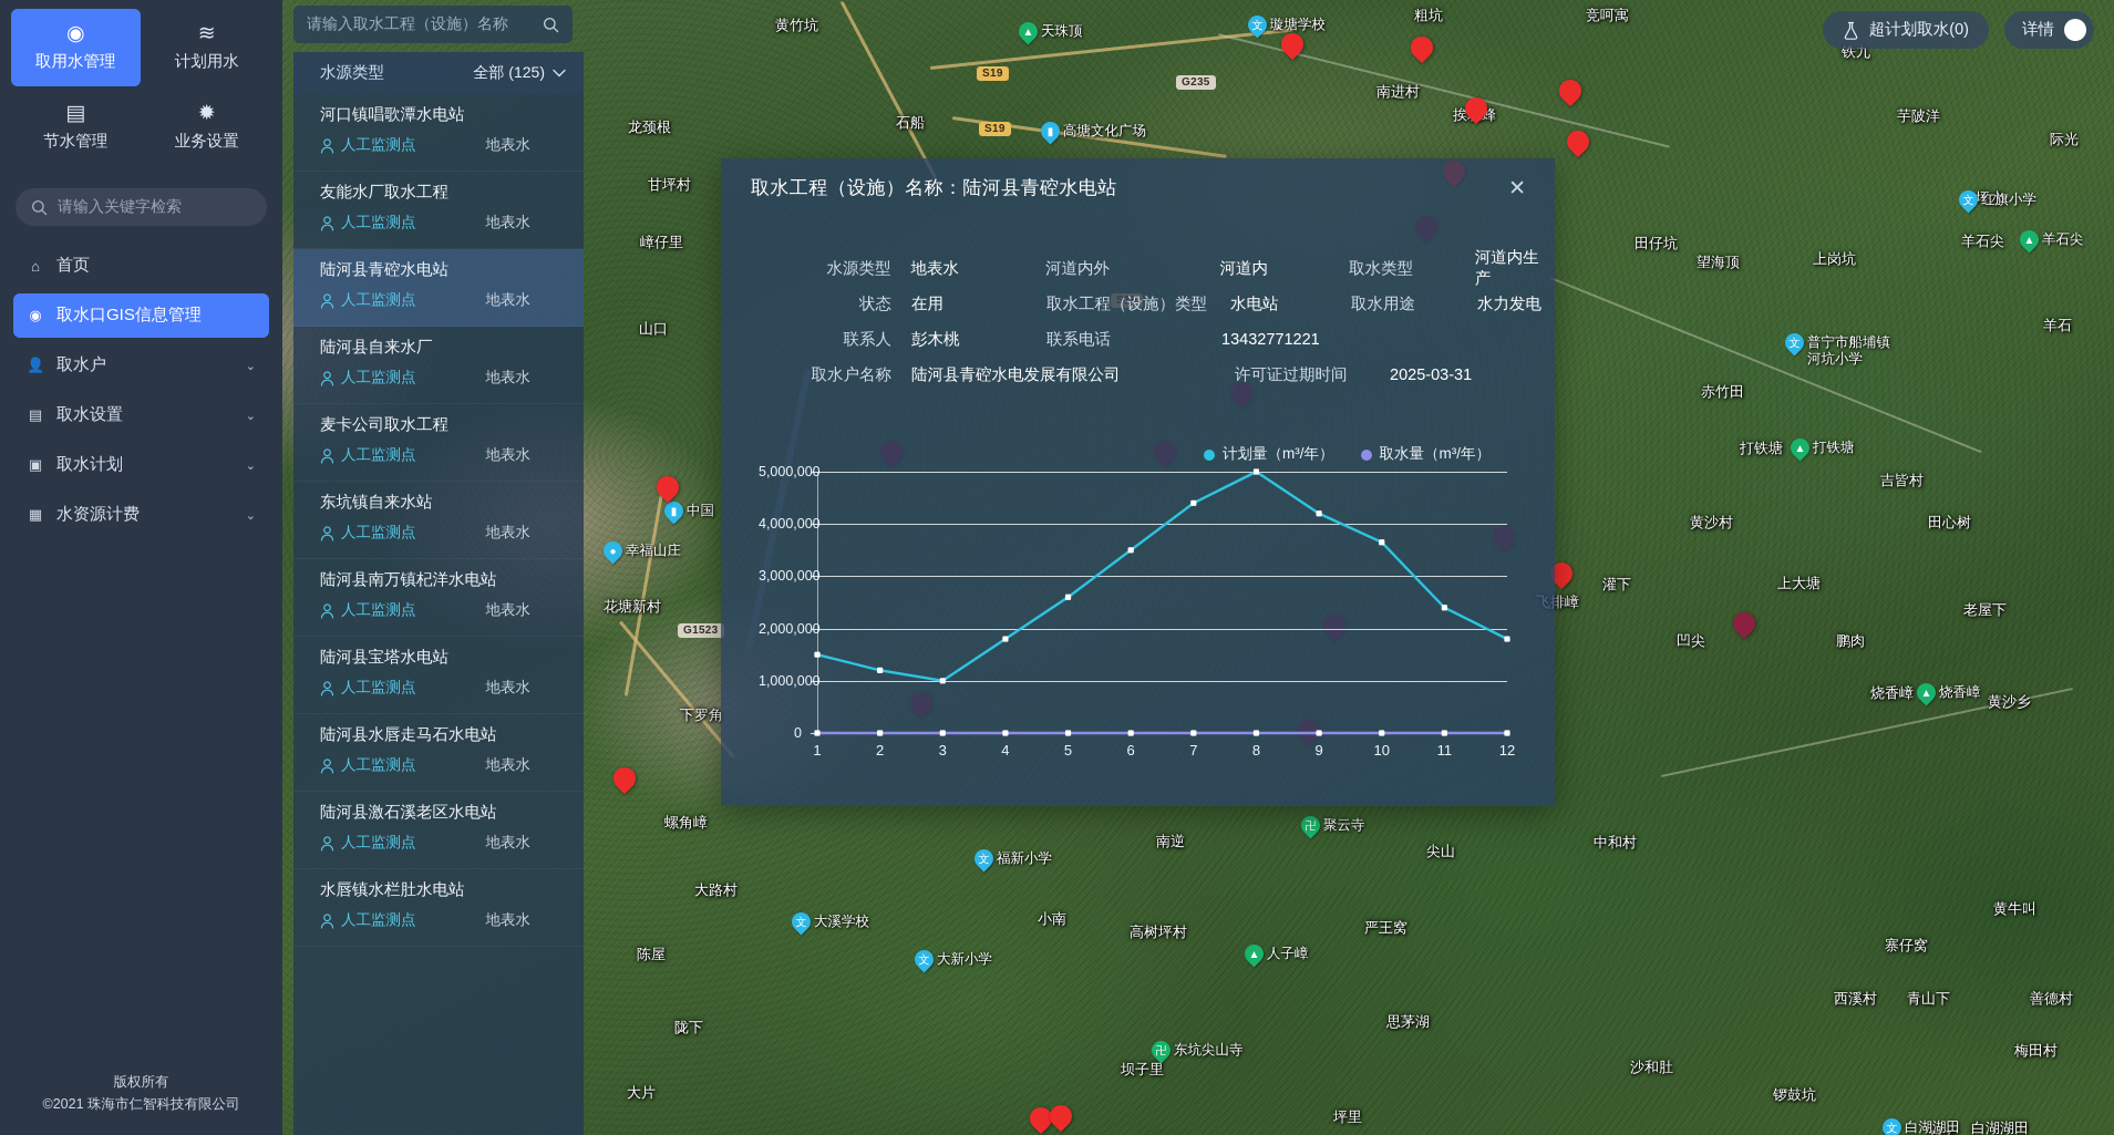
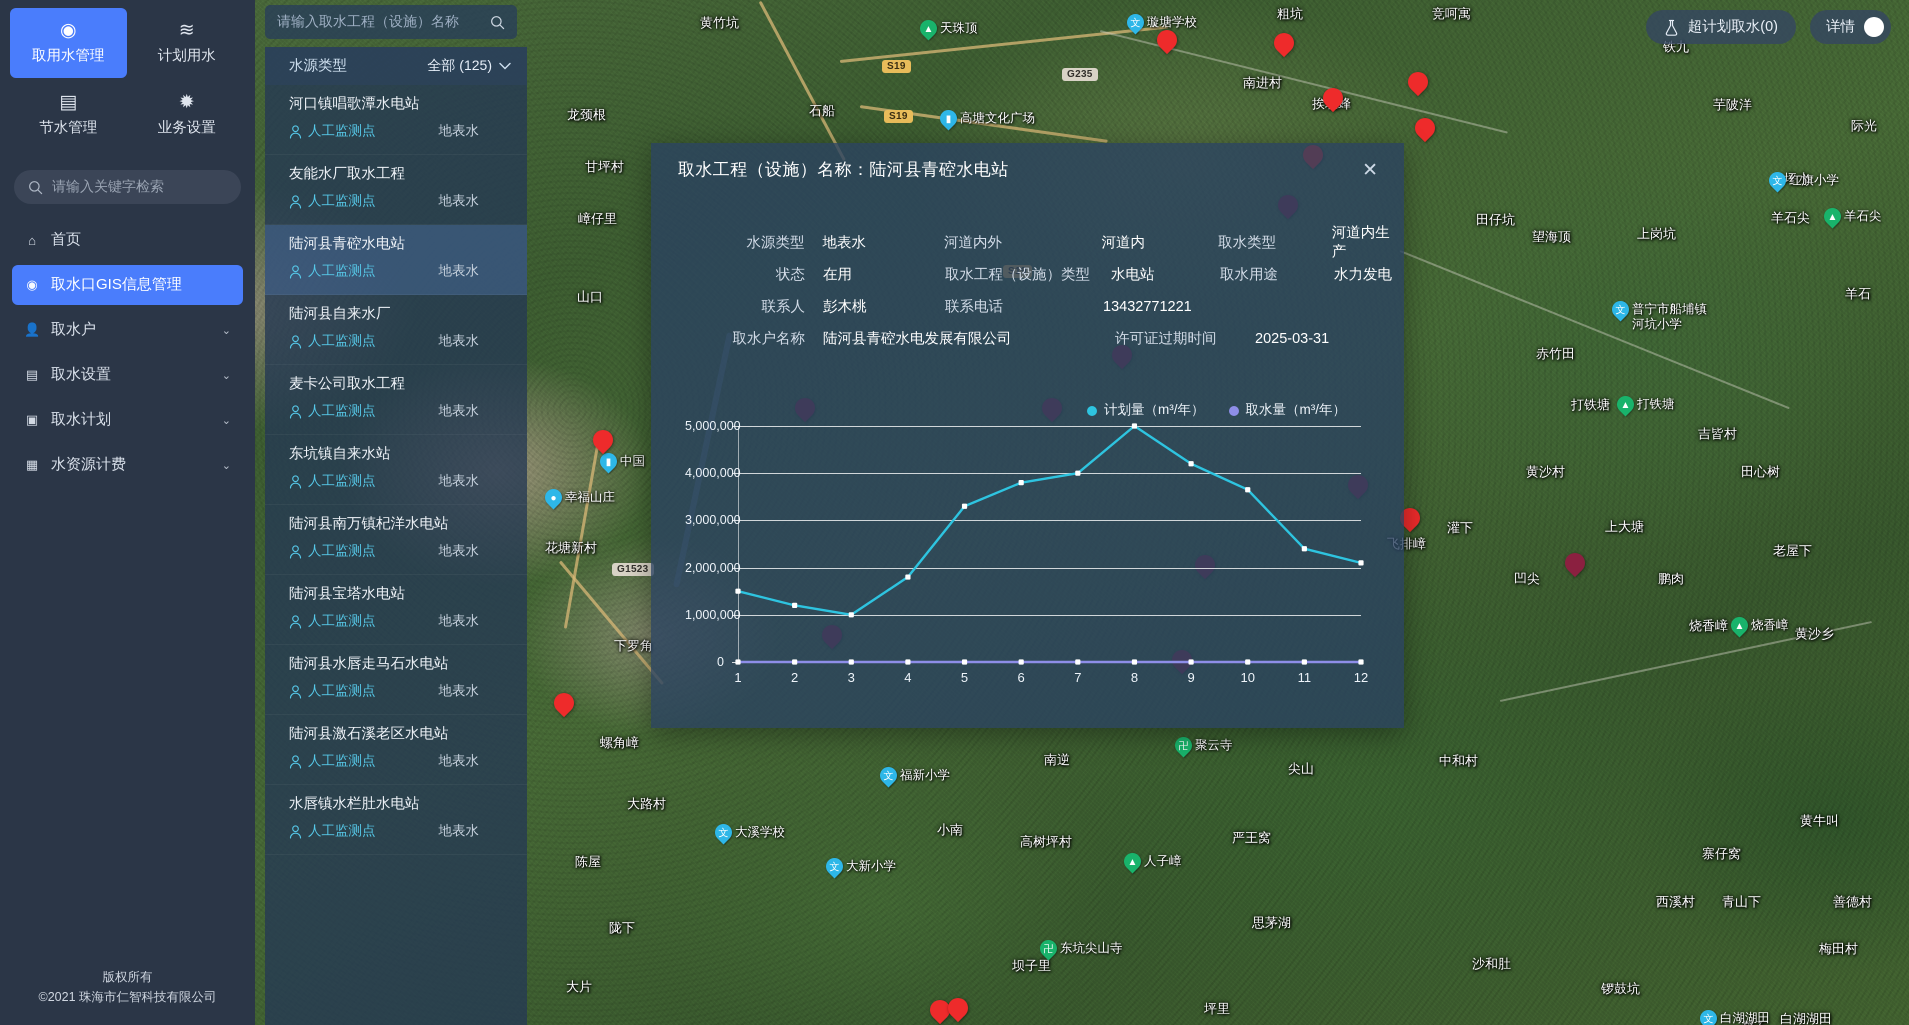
计划量（m³/年）/5: 2600000 -> 3300000
计划量（m³/年）/6: 3500000 -> 3800000
计划量（m³/年）/7: 4400000 -> 4000000
计划量（m³/年）/12: 1800000 -> 2100000
